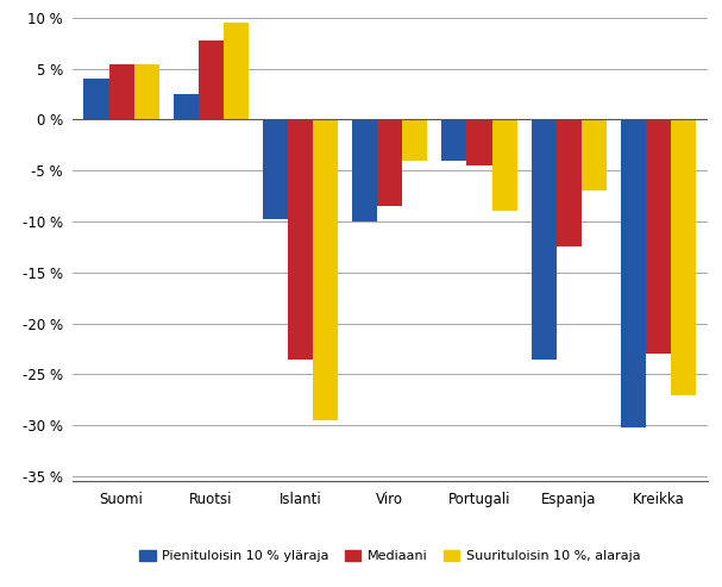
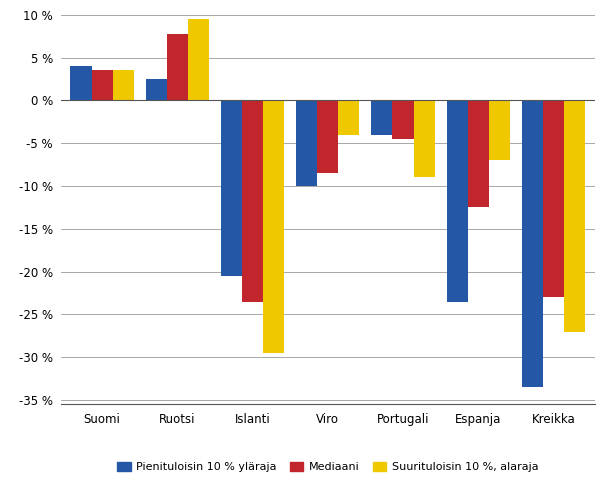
Mediaani/Suomi: 5.4 % -> 3.5 %
Suurituloisin 10 %, alaraja/Suomi: 5.4 % -> 3.5 %
Pienituloisin 10 % yläraja/Islanti: -9.8 % -> -20.5 %
Pienituloisin 10 % yläraja/Kreikka: -30.2 % -> -33.5 %
